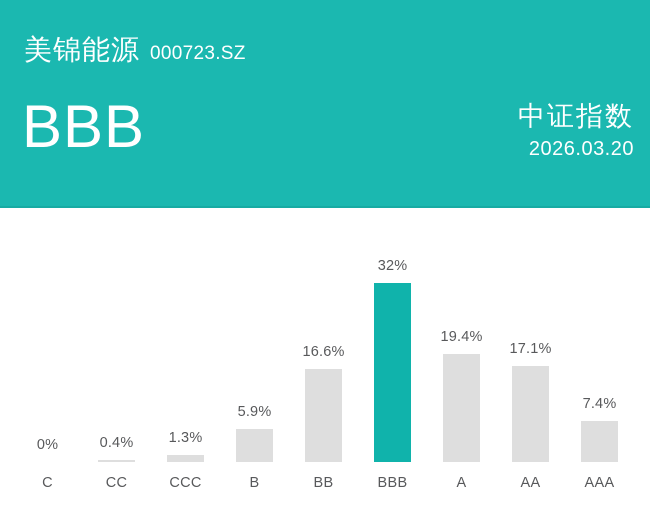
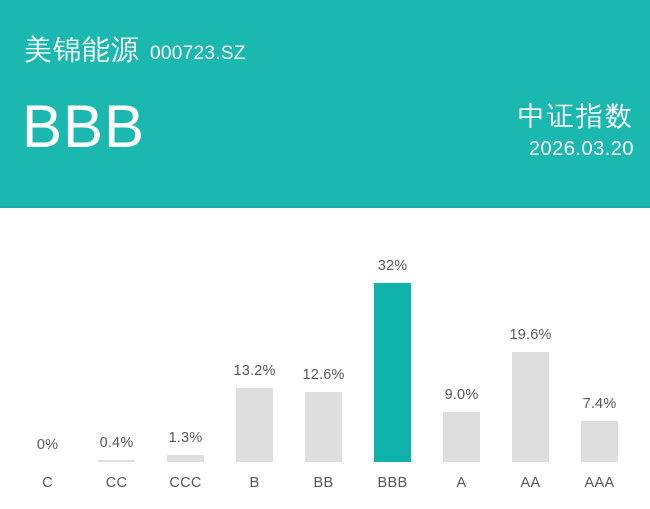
B: 5.9% -> 13.2%
BB: 16.6% -> 12.6%
A: 19.4% -> 9.0%
AA: 17.1% -> 19.6%
